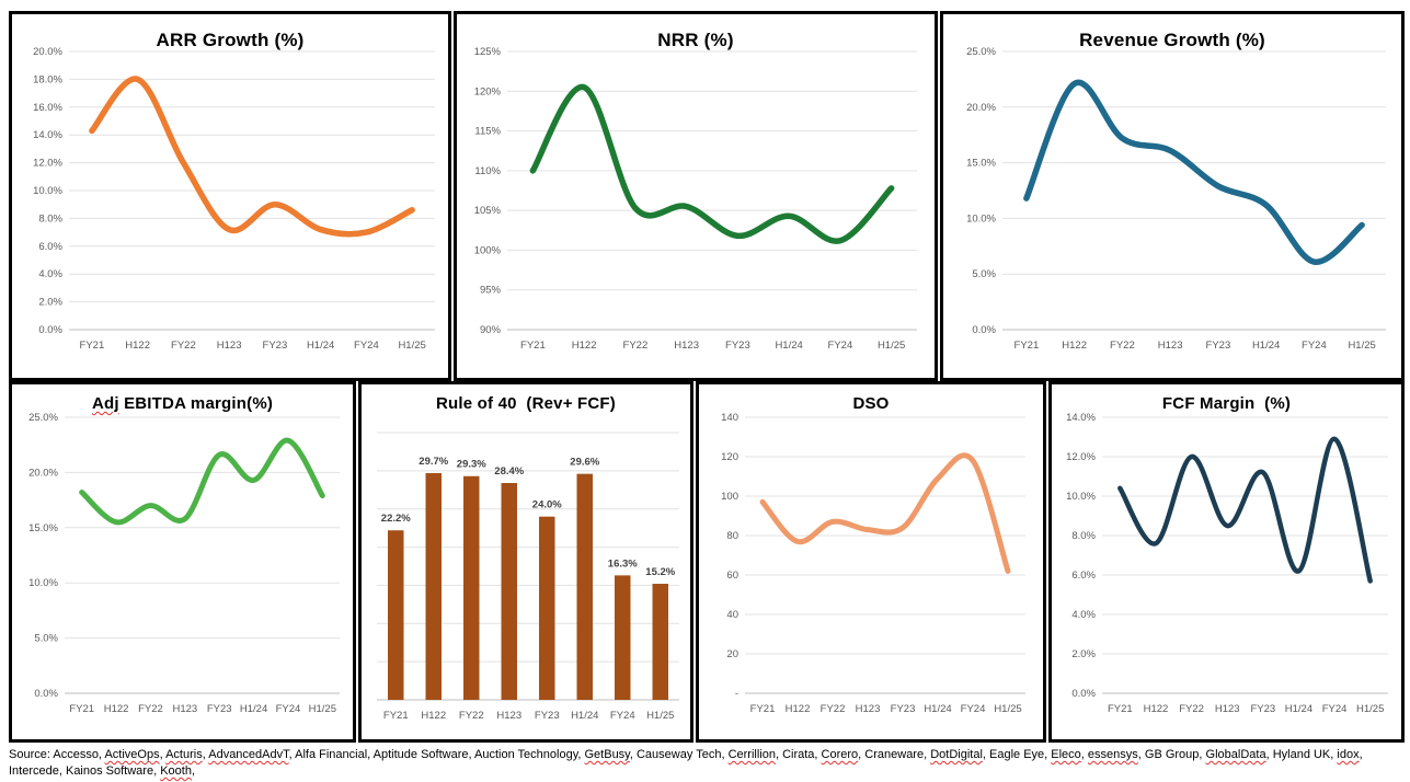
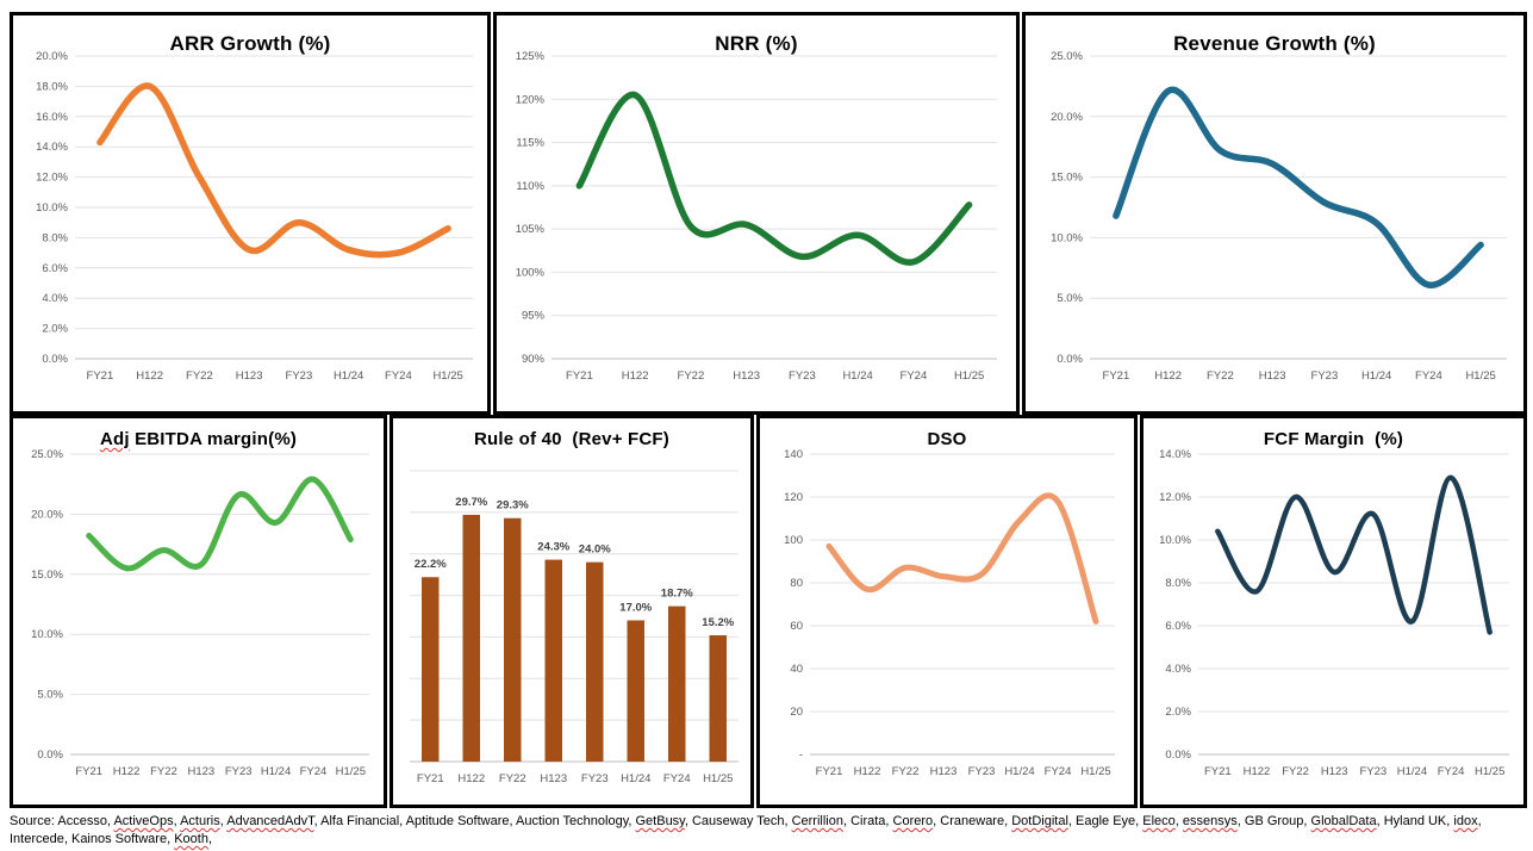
Rule of 40 (Rev+ FCF)/H123: 28.4% -> 24.3%
Rule of 40 (Rev+ FCF)/H1/24: 29.6% -> 17.0%
Rule of 40 (Rev+ FCF)/FY24: 16.3% -> 18.7%
